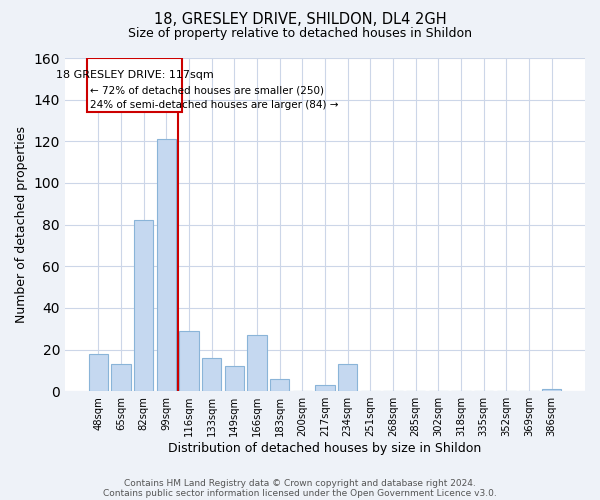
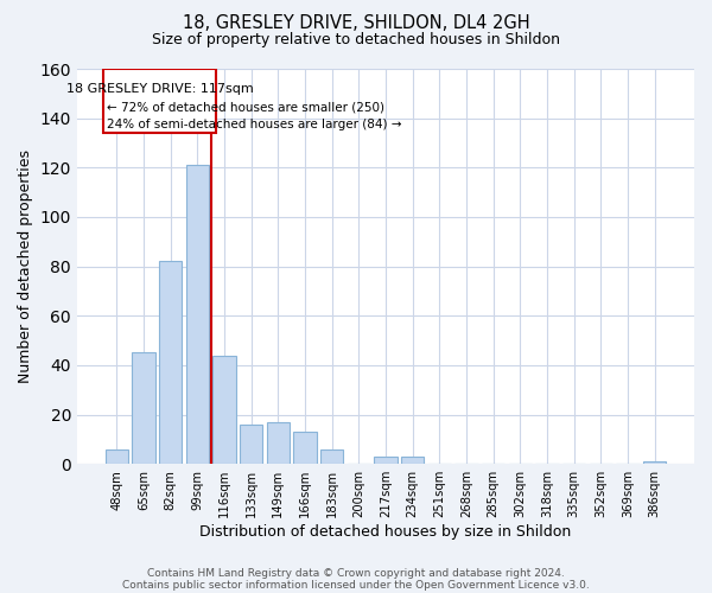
48sqm: 18 -> 6
65sqm: 13 -> 45
116sqm: 29 -> 44
149sqm: 12 -> 17
166sqm: 27 -> 13
234sqm: 13 -> 3
